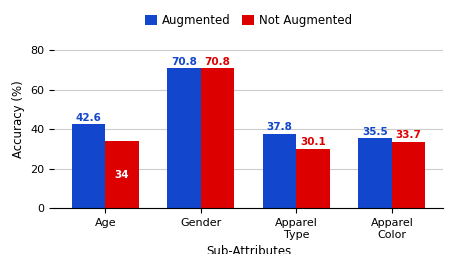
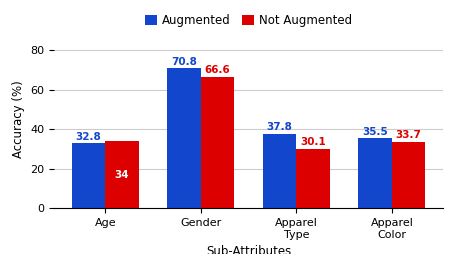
Augmented/Age: 42.6 -> 32.8
Not Augmented/Gender: 70.8 -> 66.6
